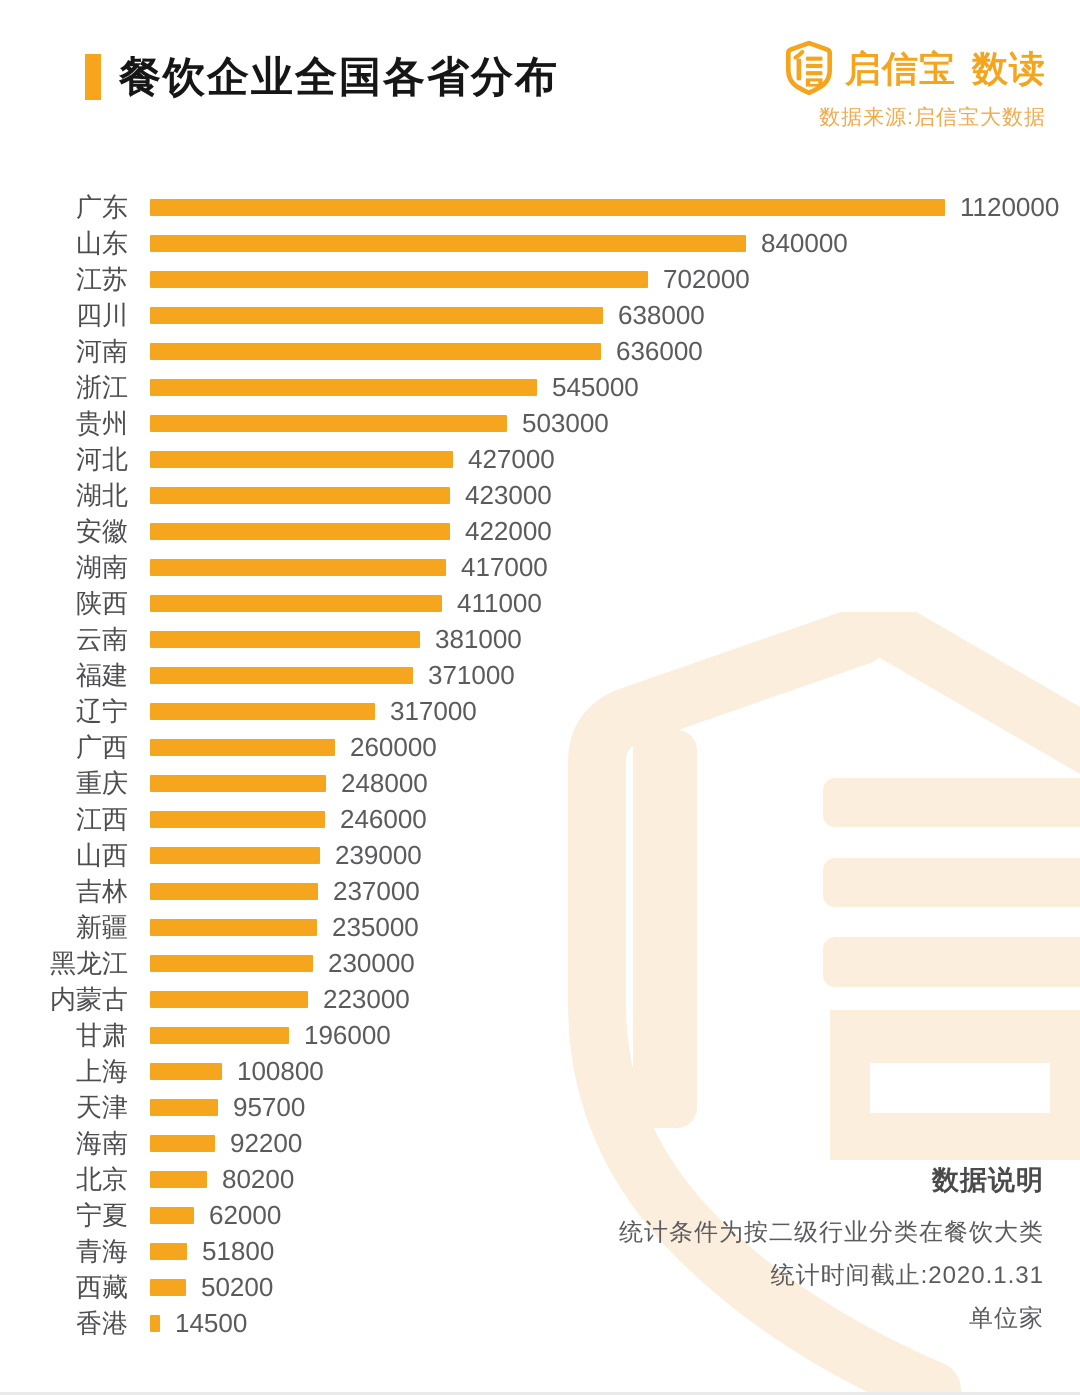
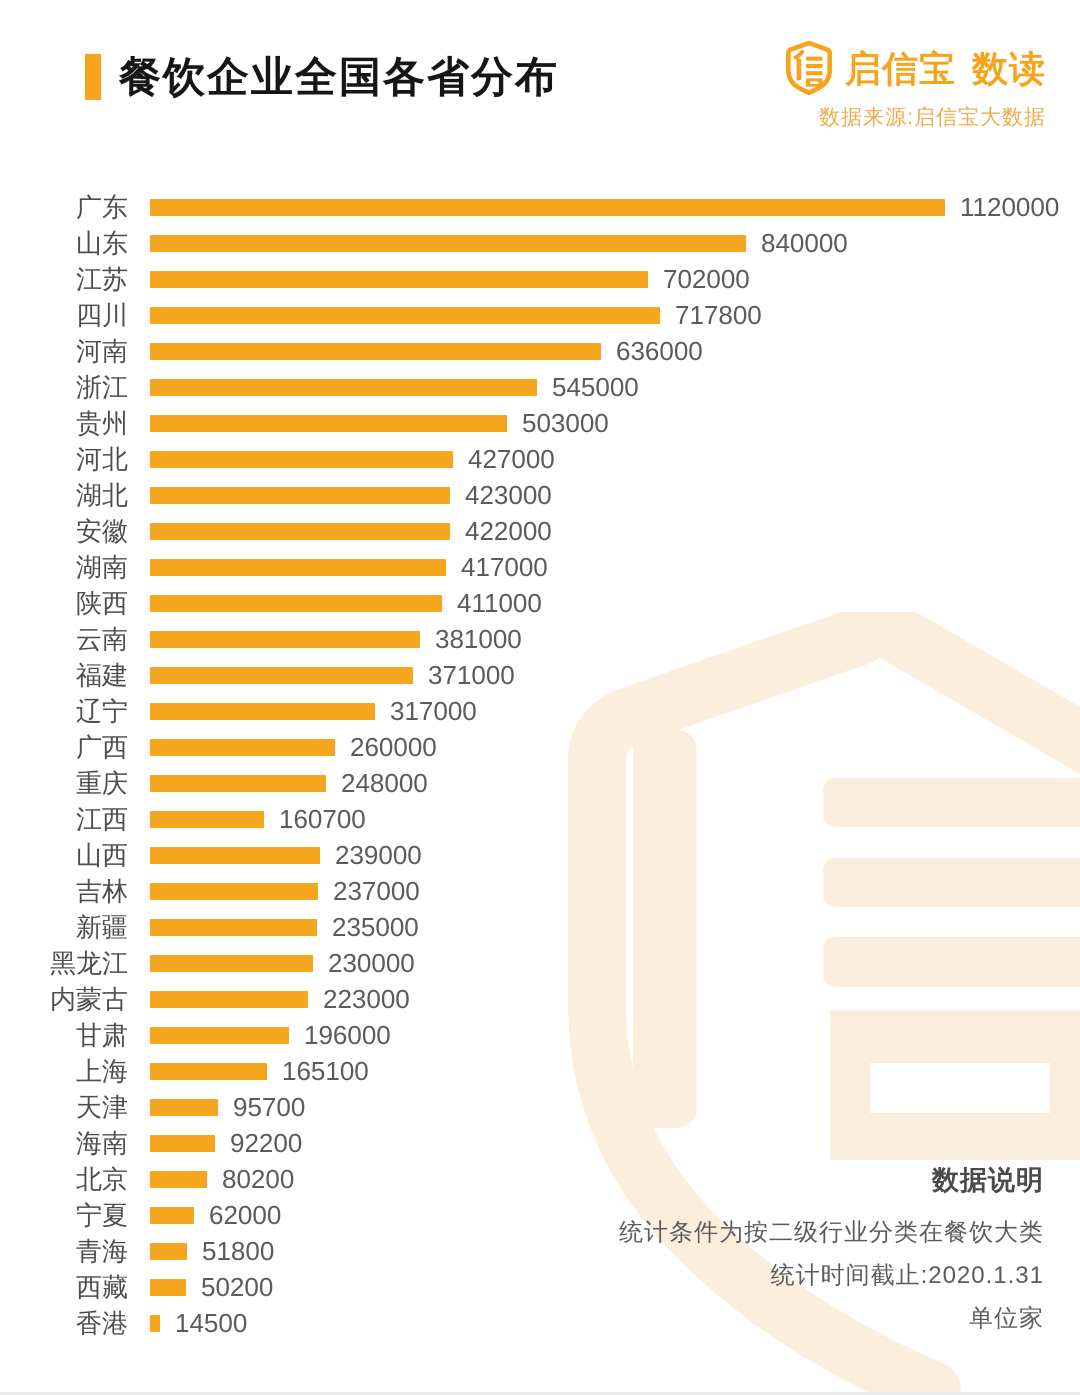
四川: 638000 -> 717800
江西: 246000 -> 160700
上海: 100800 -> 165100
